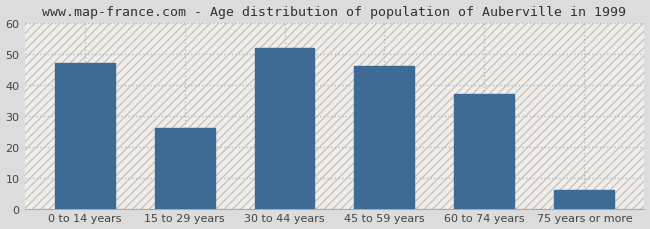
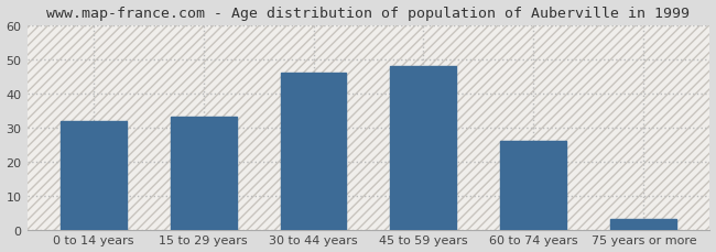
0 to 14 years: 47 -> 32
15 to 29 years: 26 -> 33
30 to 44 years: 52 -> 46
45 to 59 years: 46 -> 48
60 to 74 years: 37 -> 26
75 years or more: 6 -> 3
